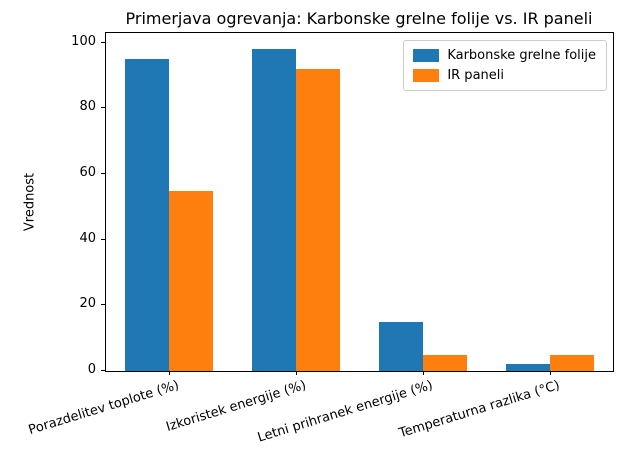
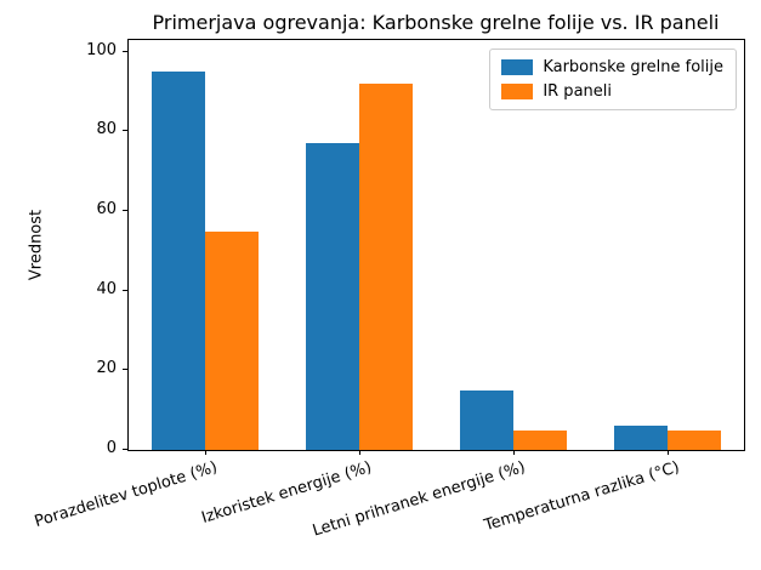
Karbonske grelne folije/Izkoristek energije (%): 98 -> 77
Karbonske grelne folije/Temperaturna razlika (°C): 2 -> 6
